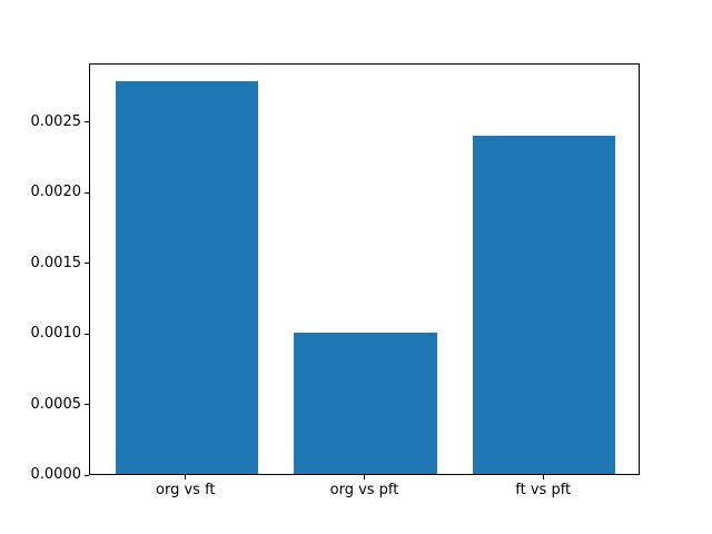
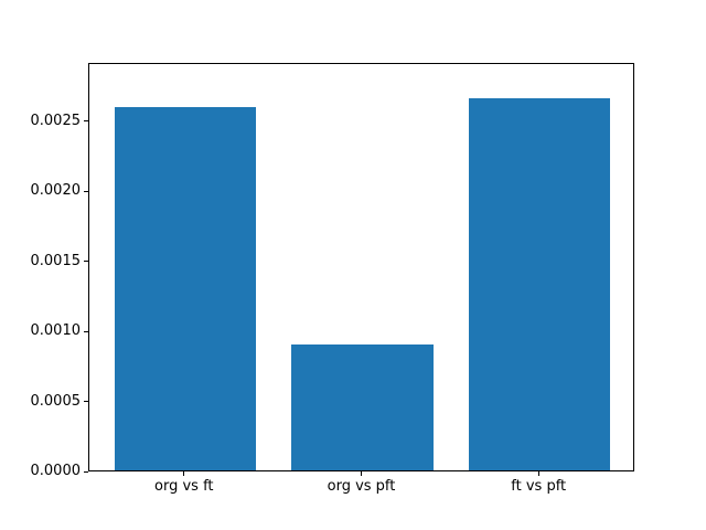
org vs ft: 0.00278 -> 0.00259
org vs pft: 0.00100 -> 0.00090
ft vs pft: 0.00240 -> 0.00266
